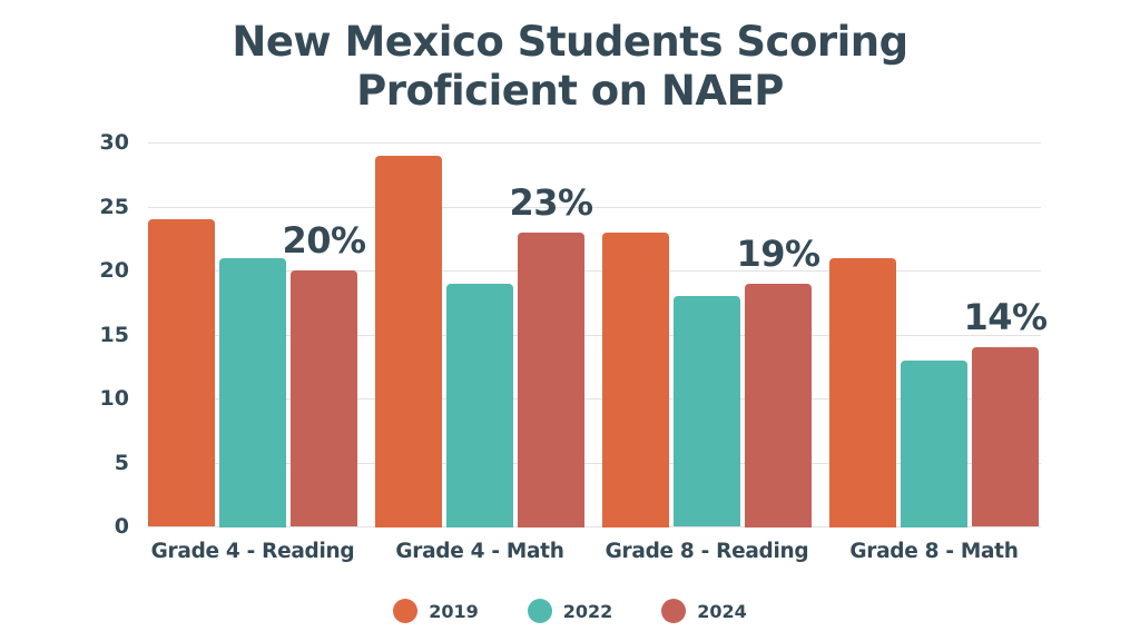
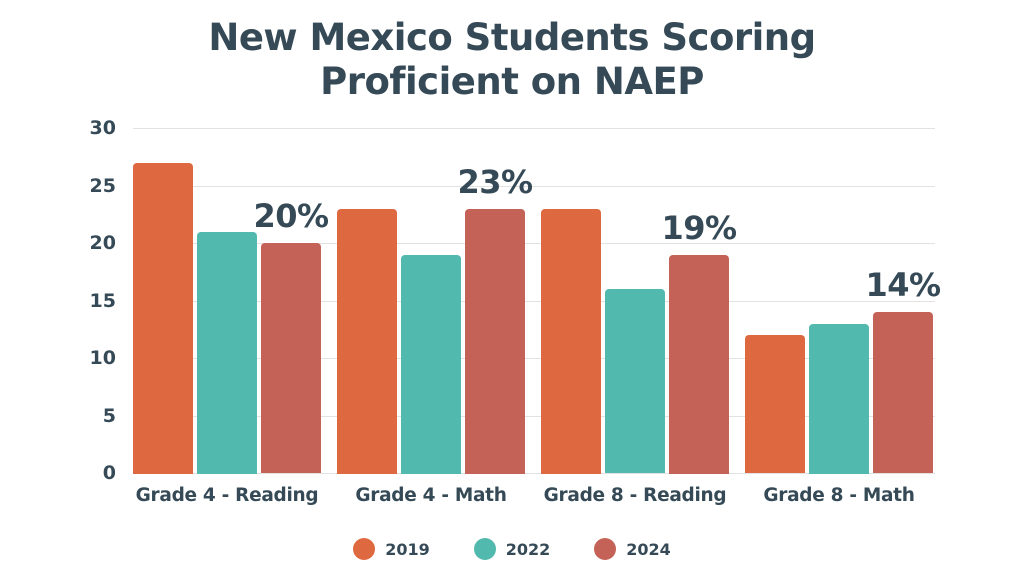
2019/Grade 4 - Reading: 24 -> 27
2019/Grade 4 - Math: 29 -> 23
2022/Grade 8 - Reading: 18 -> 16
2019/Grade 8 - Math: 21 -> 12
